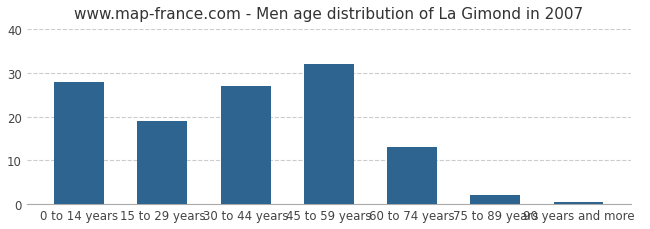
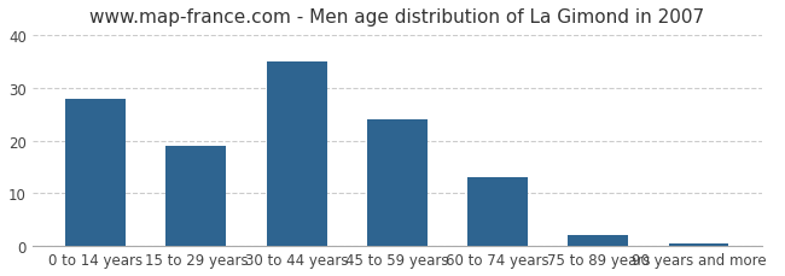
30 to 44 years: 27.0 -> 35.0
45 to 59 years: 32.0 -> 24.0
